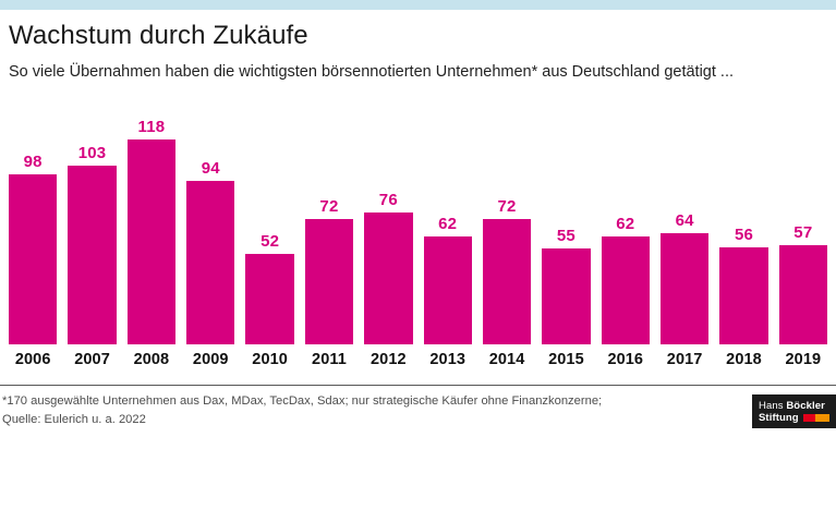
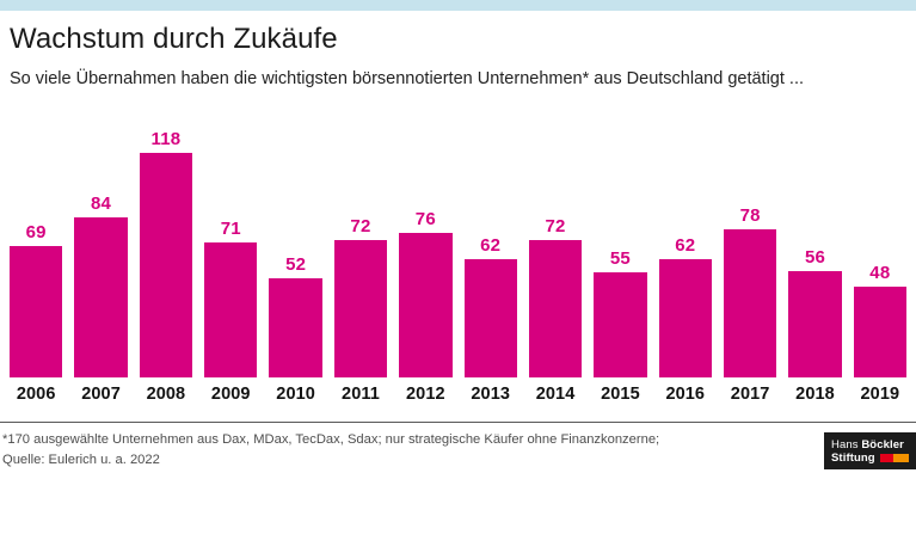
2006: 98 -> 69
2007: 103 -> 84
2009: 94 -> 71
2017: 64 -> 78
2019: 57 -> 48
